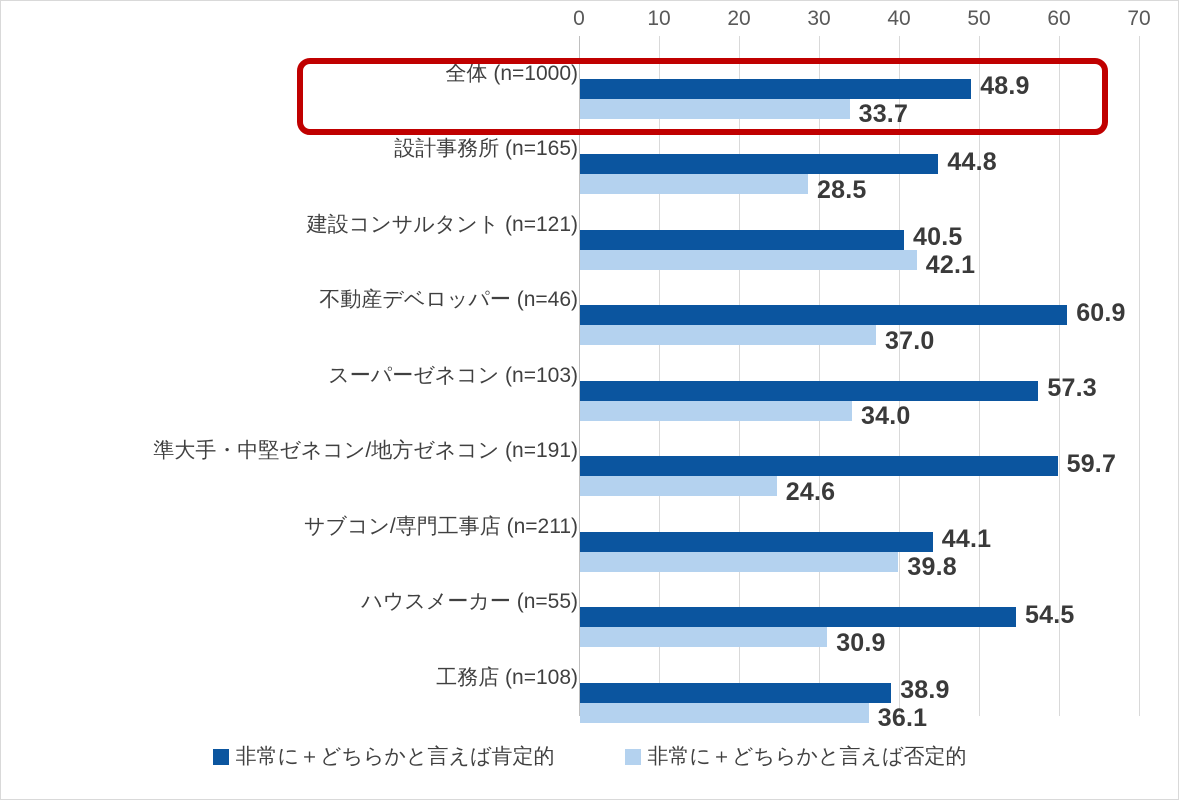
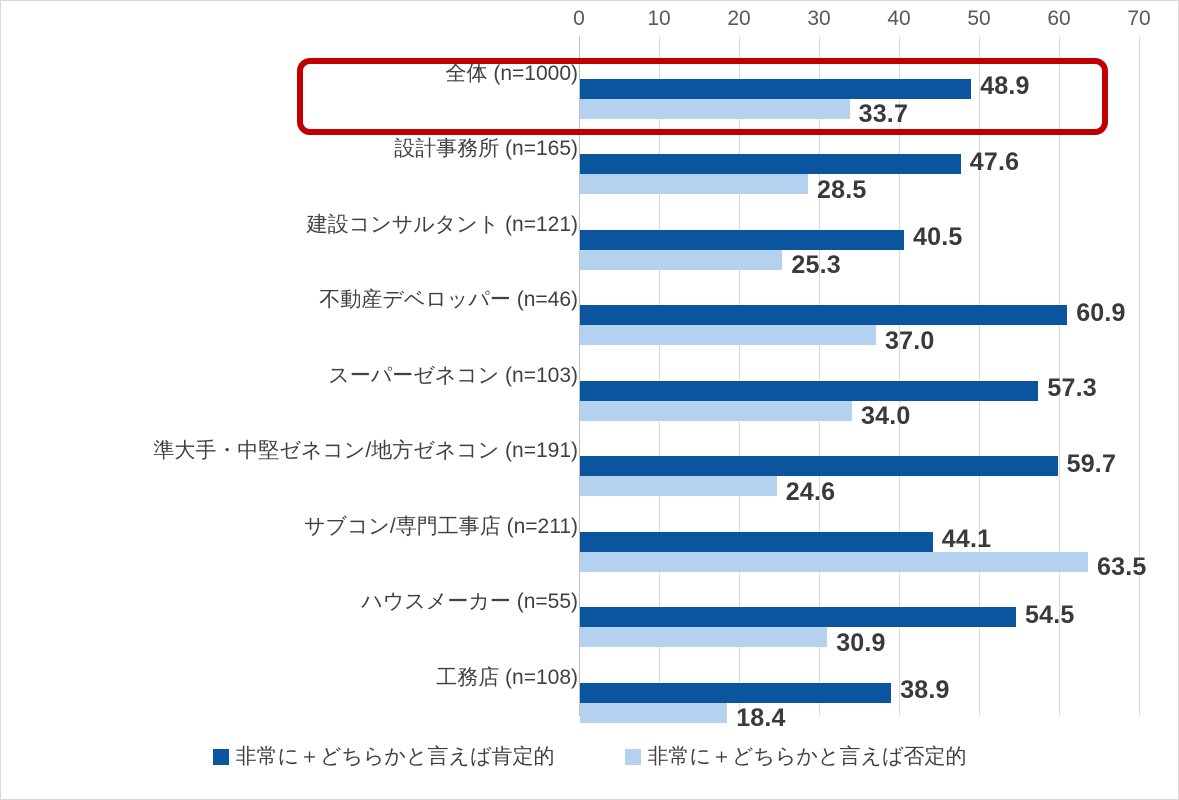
非常に＋どちらかと言えば肯定的/設計事務所 (n=165): 44.8 -> 47.6
非常に＋どちらかと言えば否定的/建設コンサルタント (n=121): 42.1 -> 25.3
非常に＋どちらかと言えば否定的/サブコン/専門工事店 (n=211): 39.8 -> 63.5
非常に＋どちらかと言えば否定的/工務店 (n=108): 36.1 -> 18.4
